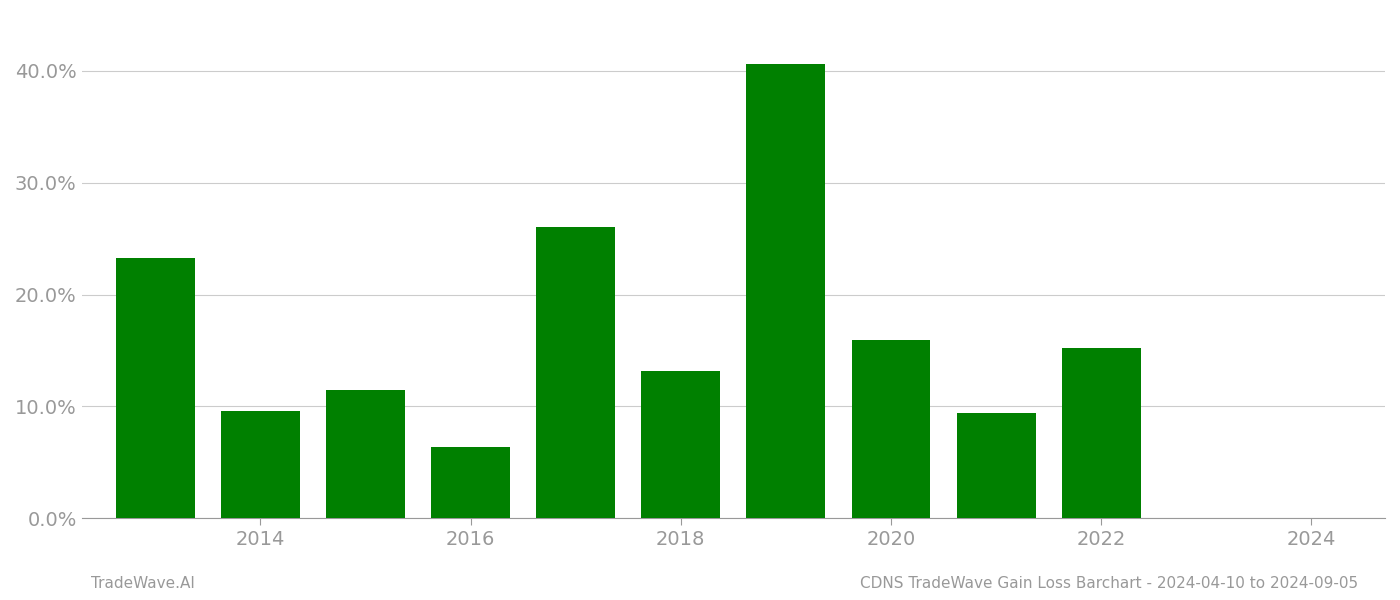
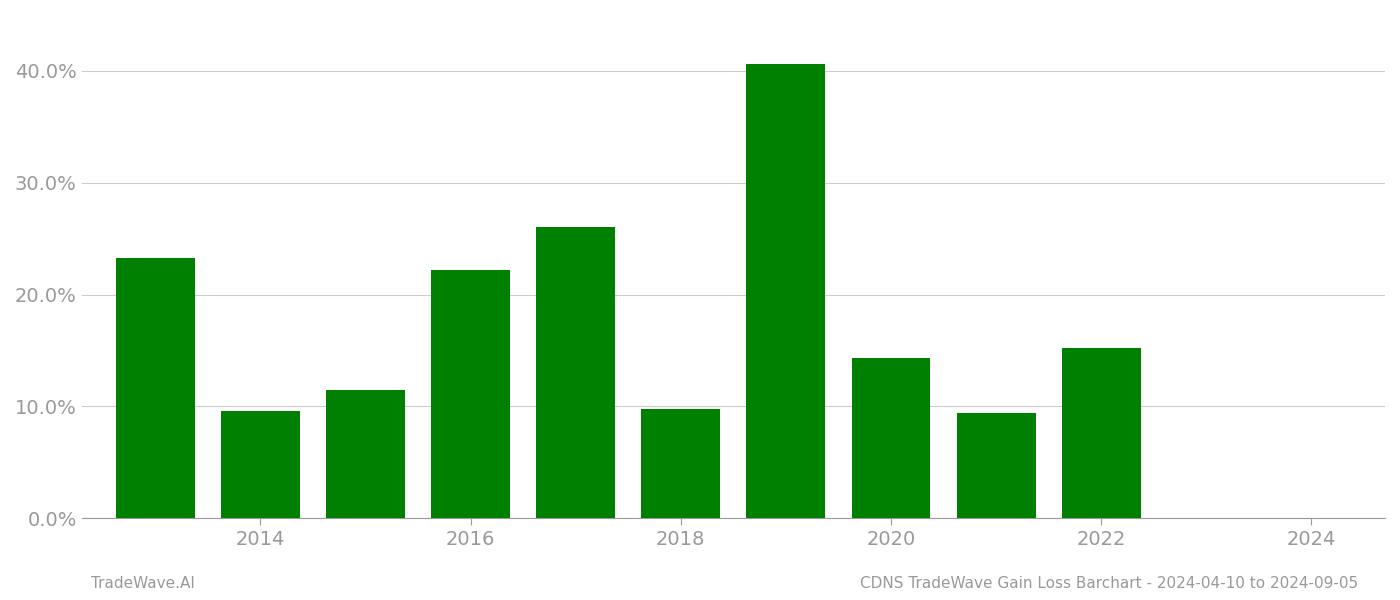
2016: 6.4% -> 22.2%
2018: 13.2% -> 9.8%
2020: 15.9% -> 14.3%
